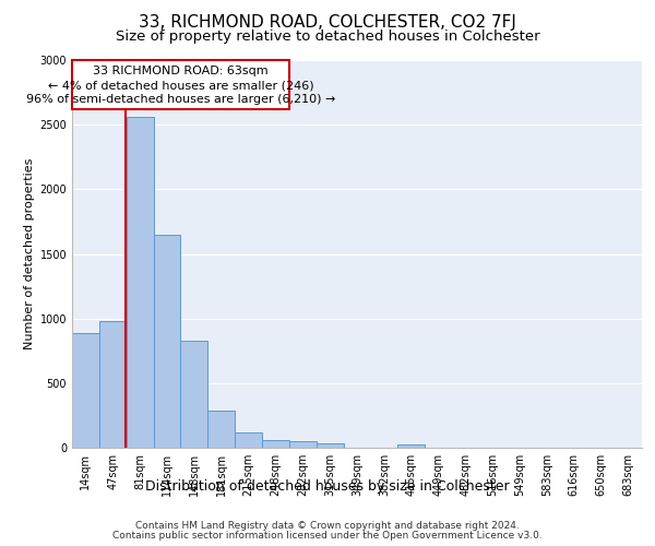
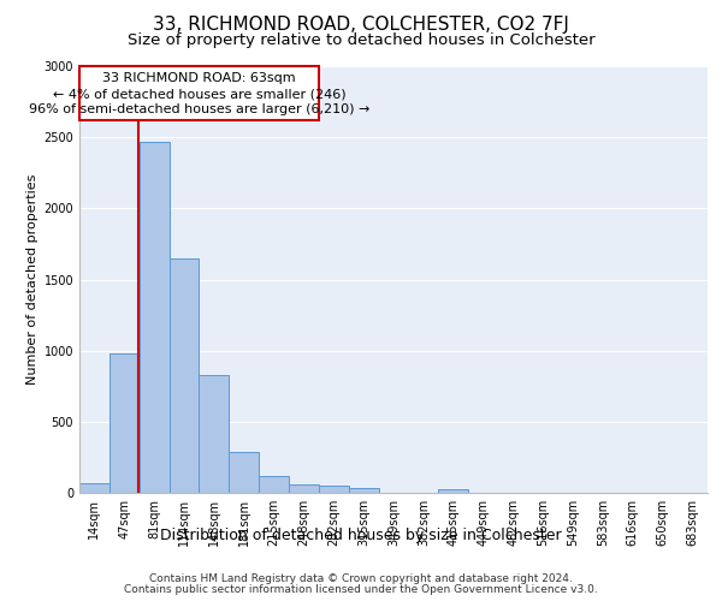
14sqm: 890 -> 70
81sqm: 2560 -> 2470
